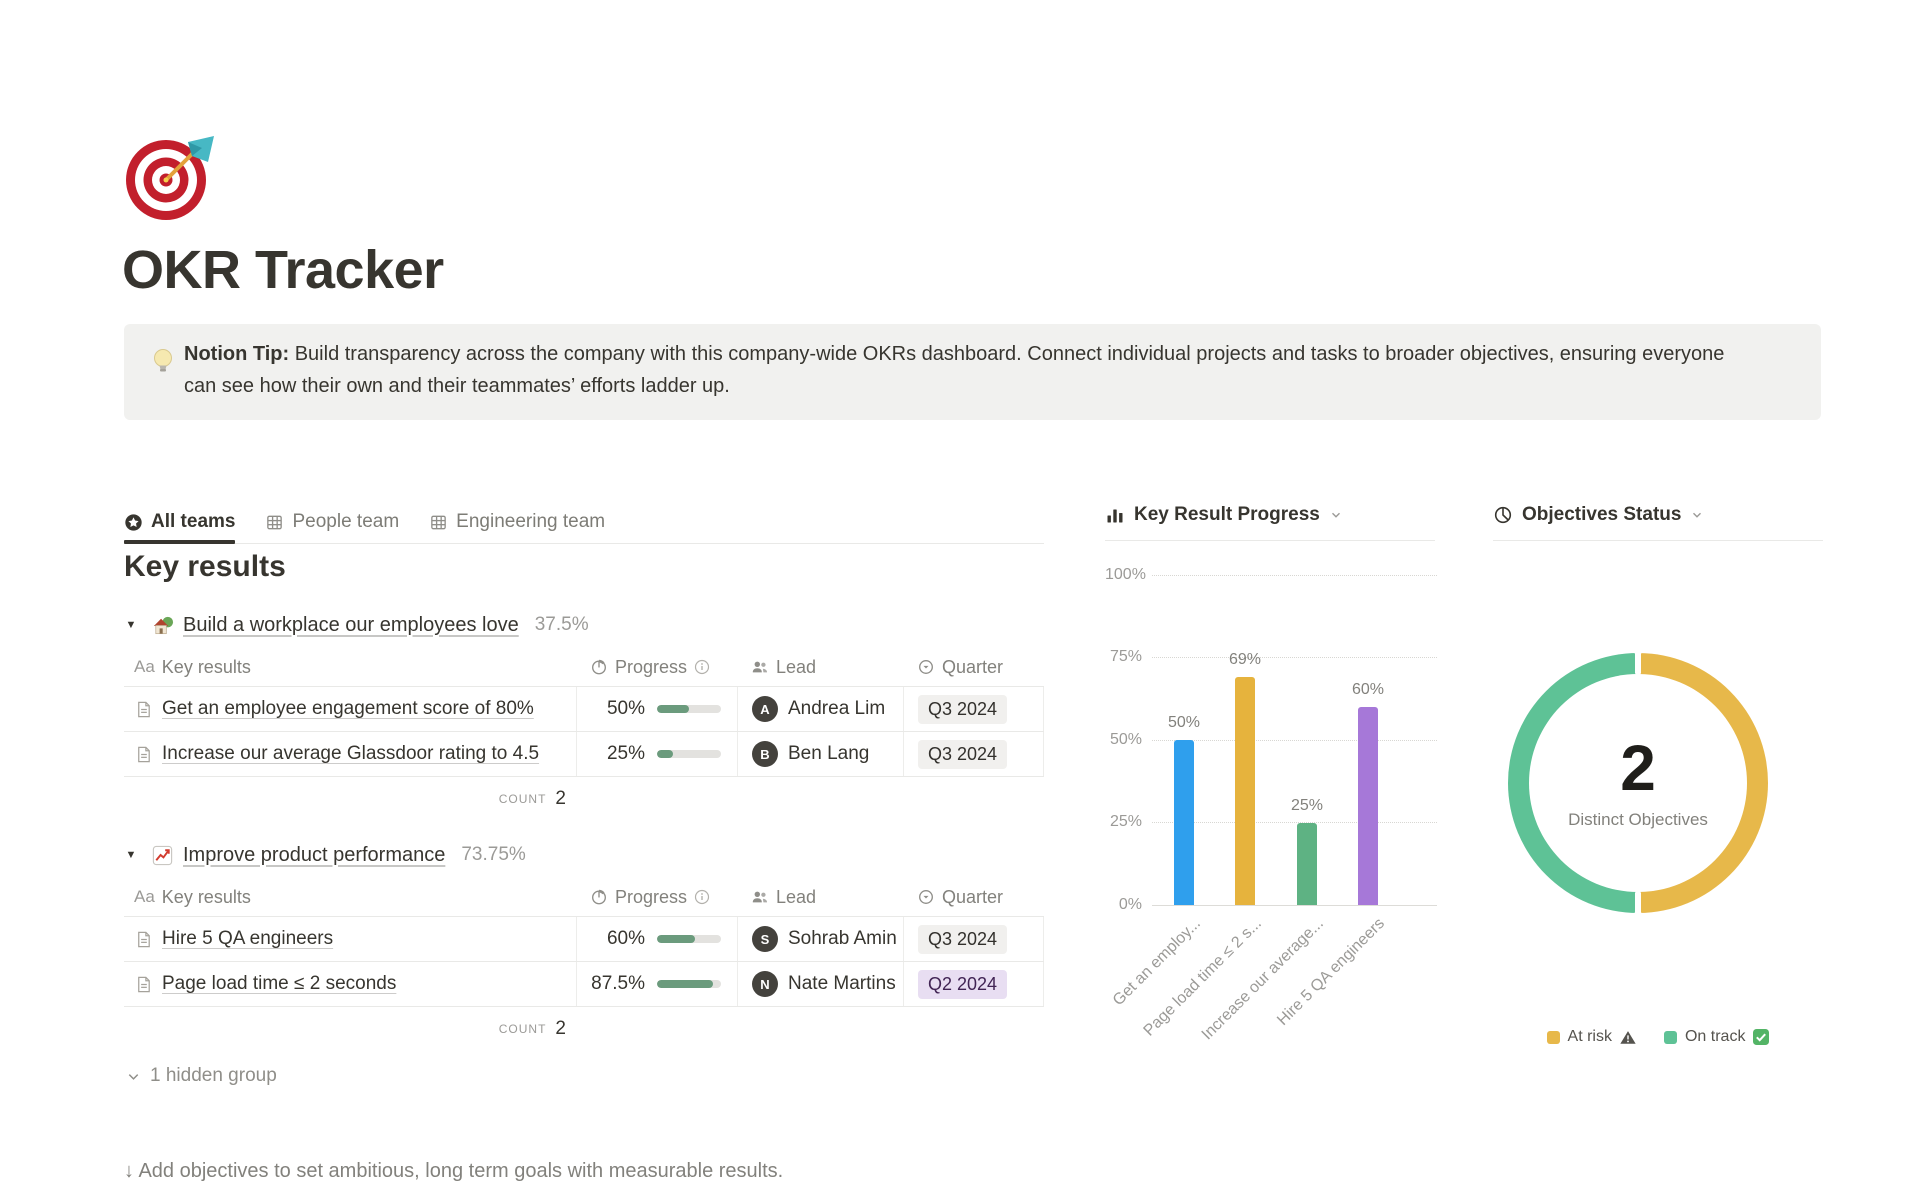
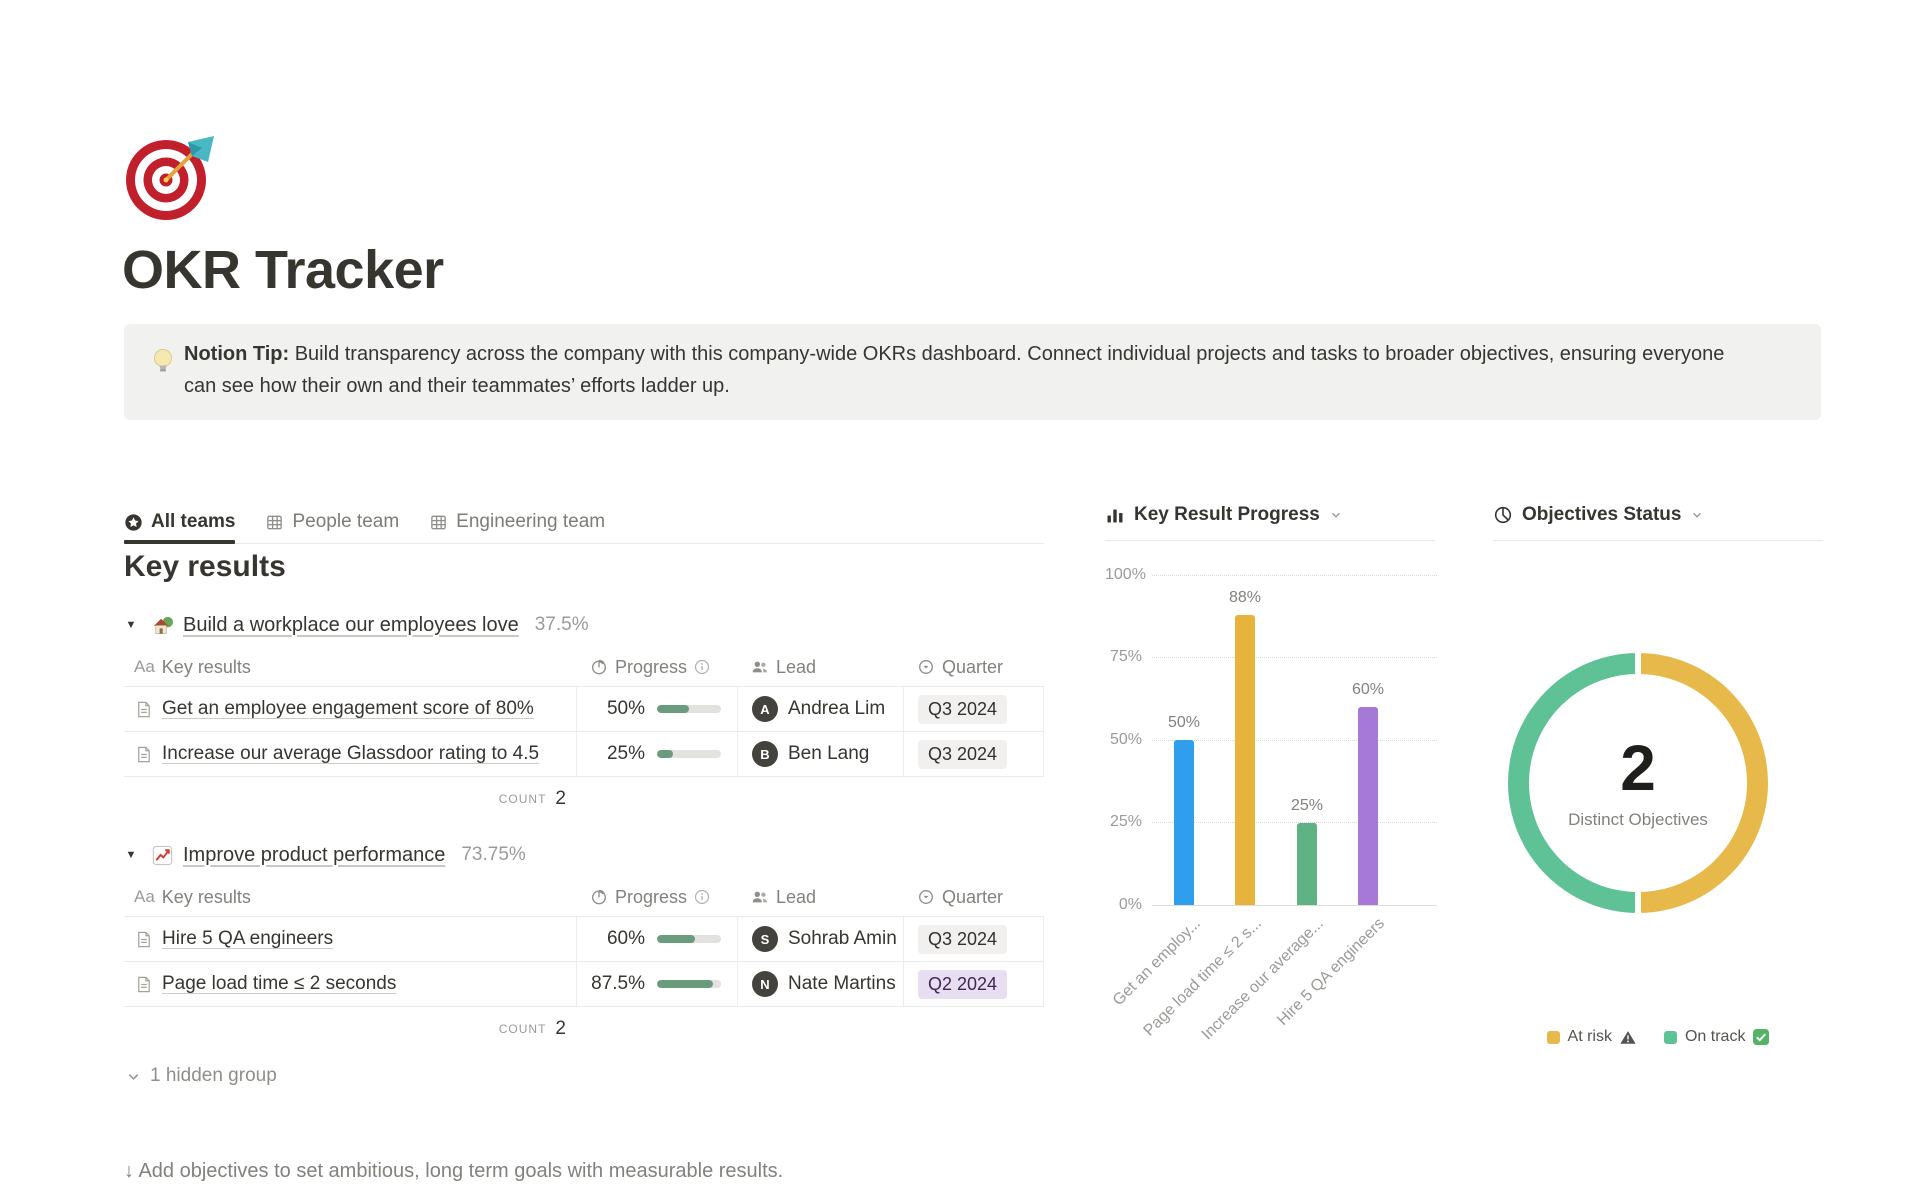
Key Result Progress/Page load time ≤ 2 s...: 69% -> 88%
